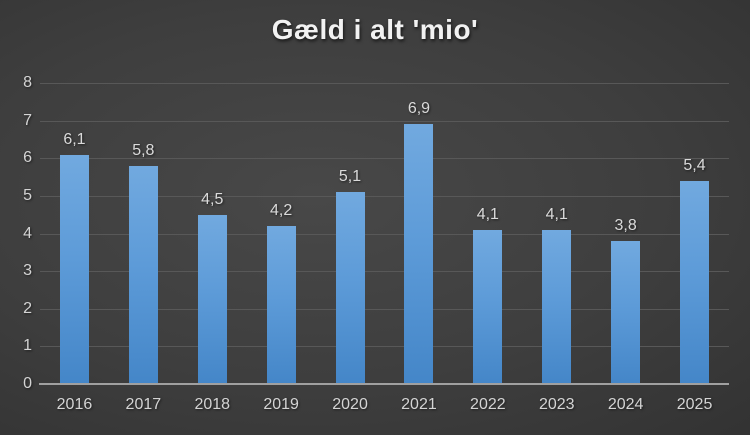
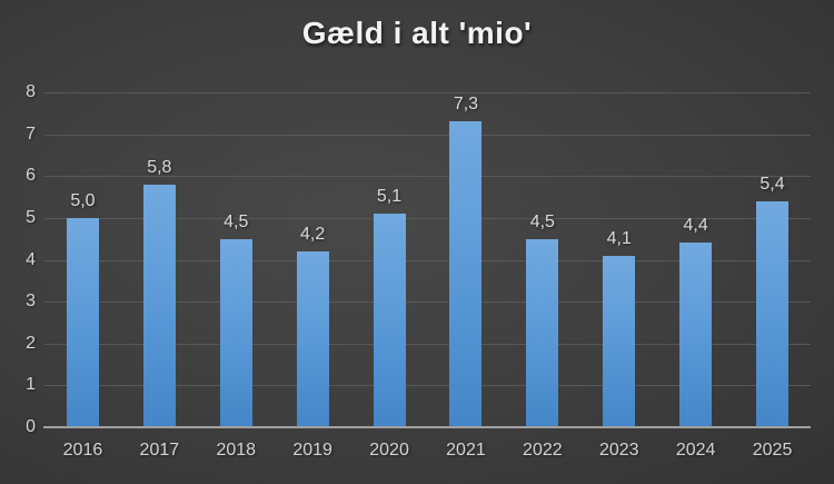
2016: 6,1 -> 5,0
2021: 6,9 -> 7,3
2022: 4,1 -> 4,5
2024: 3,8 -> 4,4
